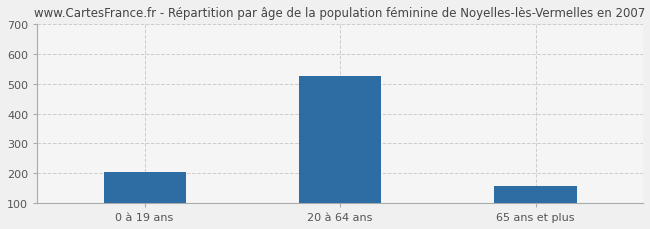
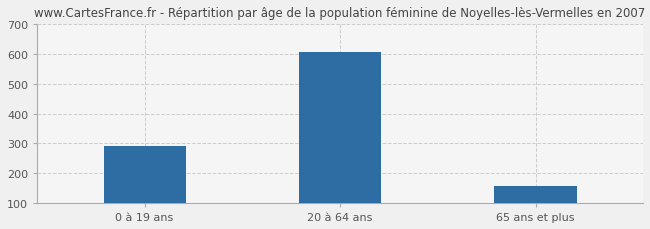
0 à 19 ans: 205 -> 290
20 à 64 ans: 525 -> 607
